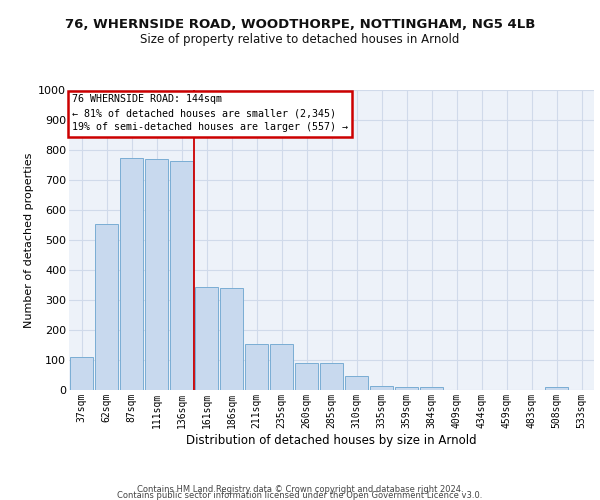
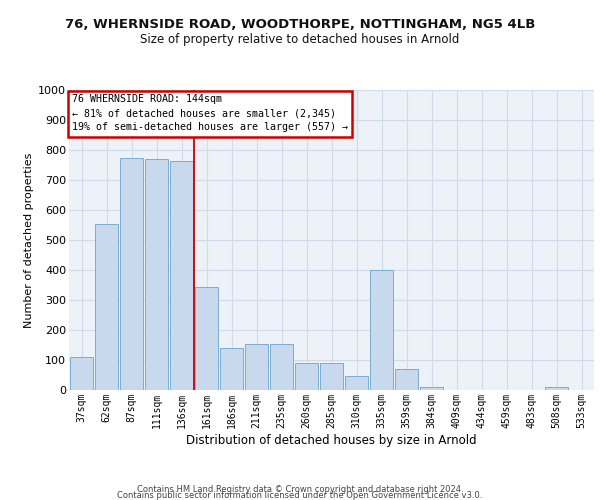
186sqm: 340 -> 140
335sqm: 15 -> 400
359sqm: 10 -> 70
